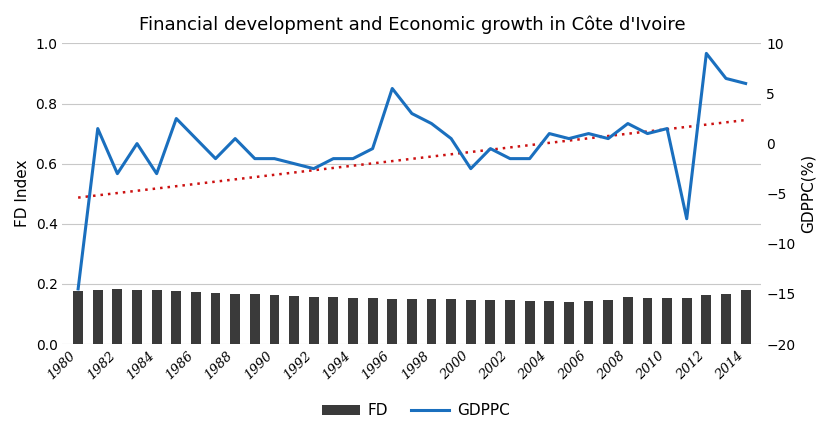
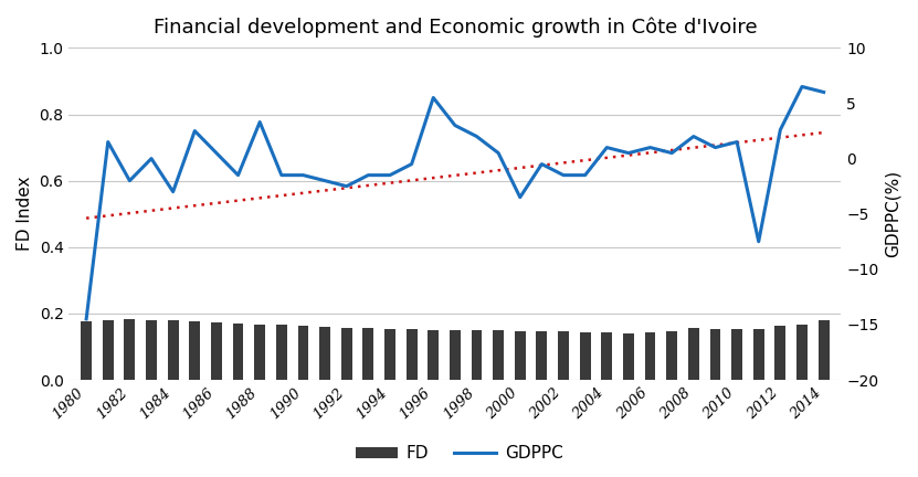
GDPPC/1982: -3.0 -> -2.0
GDPPC/1988: 0.5 -> 3.3
GDPPC/2000: -2.5 -> -3.5
GDPPC/2012: 9.0 -> 2.6
